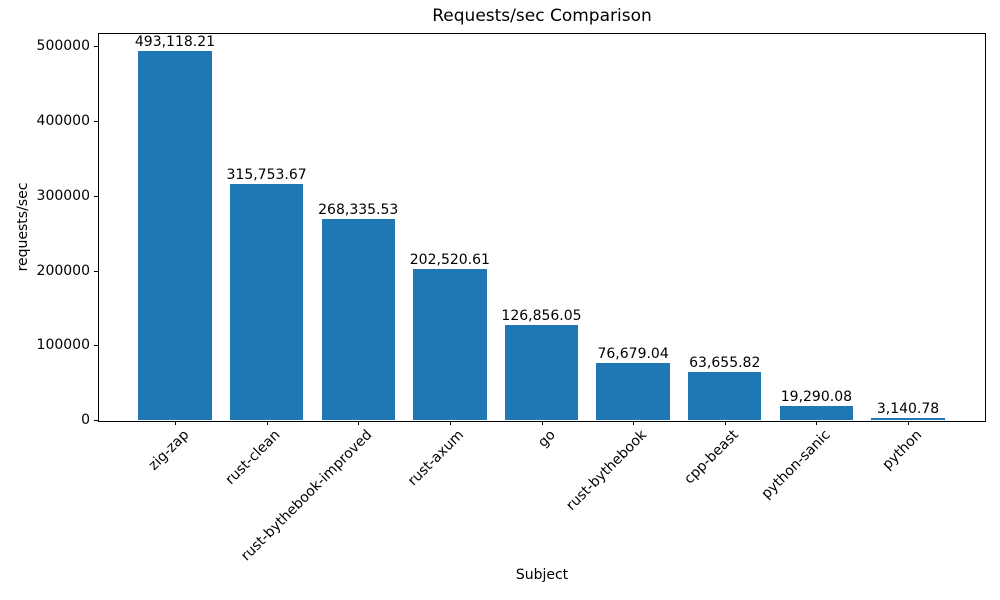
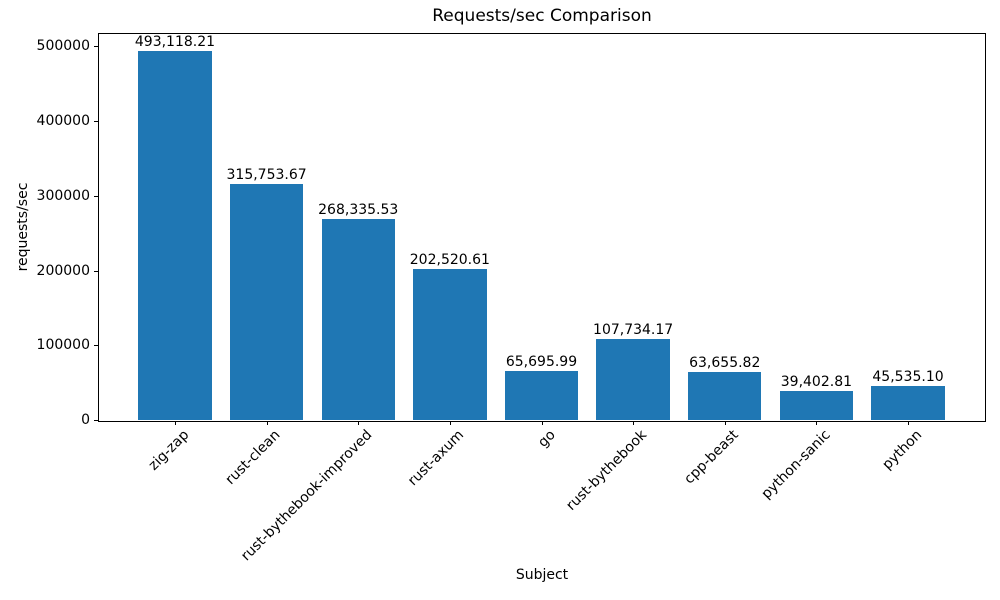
go: 126,856.05 -> 65,695.99
rust-bythebook: 76,679.04 -> 107,734.17
python-sanic: 19,290.08 -> 39,402.81
python: 3,140.78 -> 45,535.10
